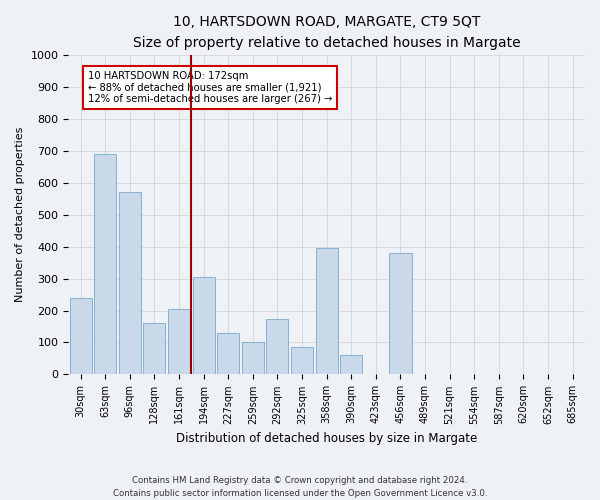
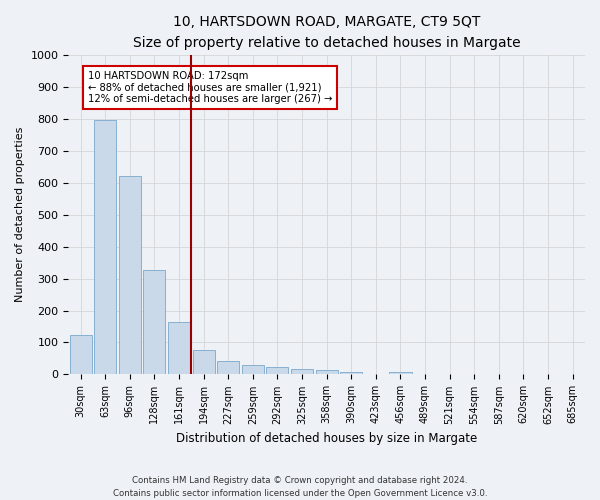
30sqm: 240 -> 125
63sqm: 690 -> 795
96sqm: 570 -> 620
128sqm: 160 -> 328
161sqm: 205 -> 163
194sqm: 305 -> 78
227sqm: 130 -> 42
259sqm: 100 -> 28
292sqm: 175 -> 22
325sqm: 85 -> 16
358sqm: 395 -> 15
390sqm: 60 -> 9
456sqm: 380 -> 9
